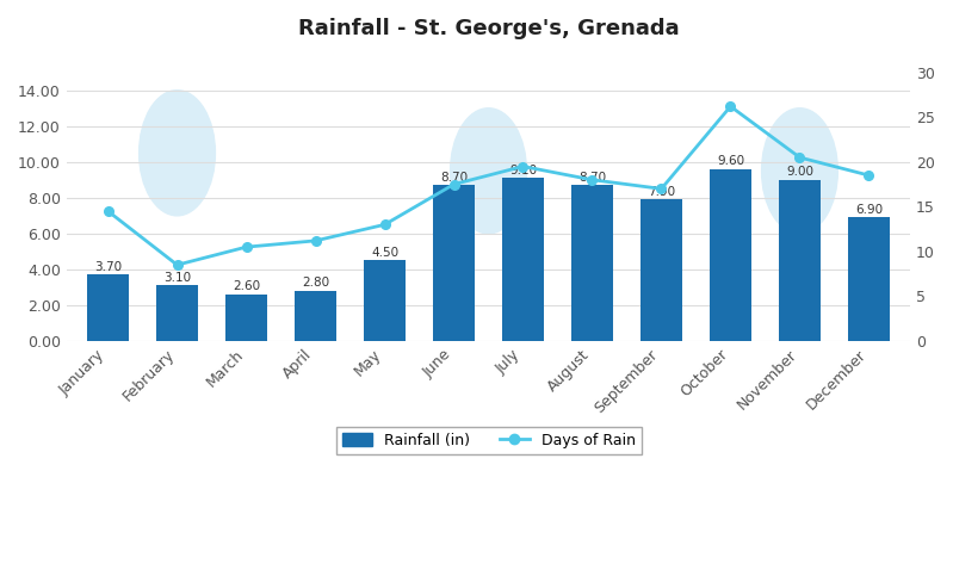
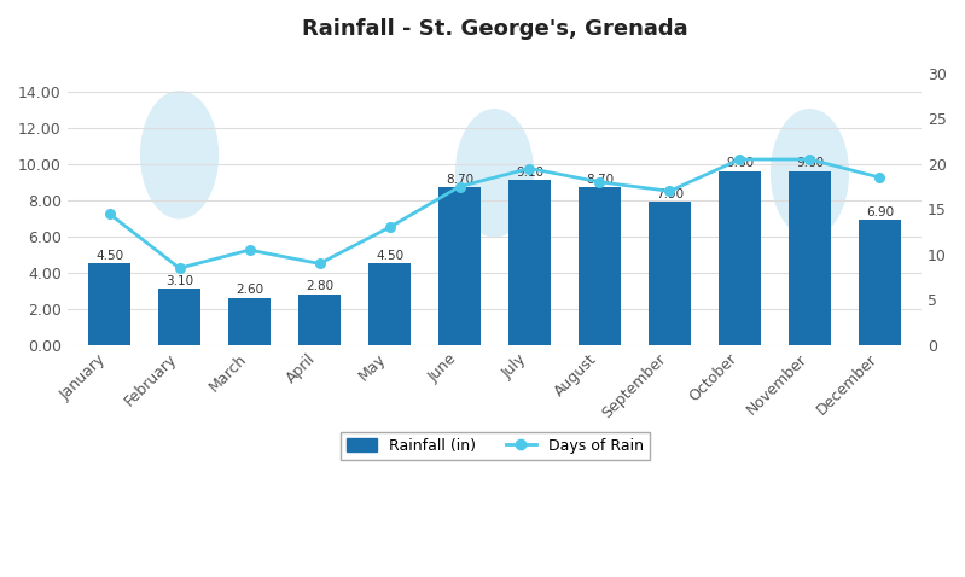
Rainfall (in)/January: 3.70 -> 4.50
Days of Rain/April: 11.2 -> 9.0
Days of Rain/October: 26.2 -> 20.5
Rainfall (in)/November: 9.00 -> 9.60
